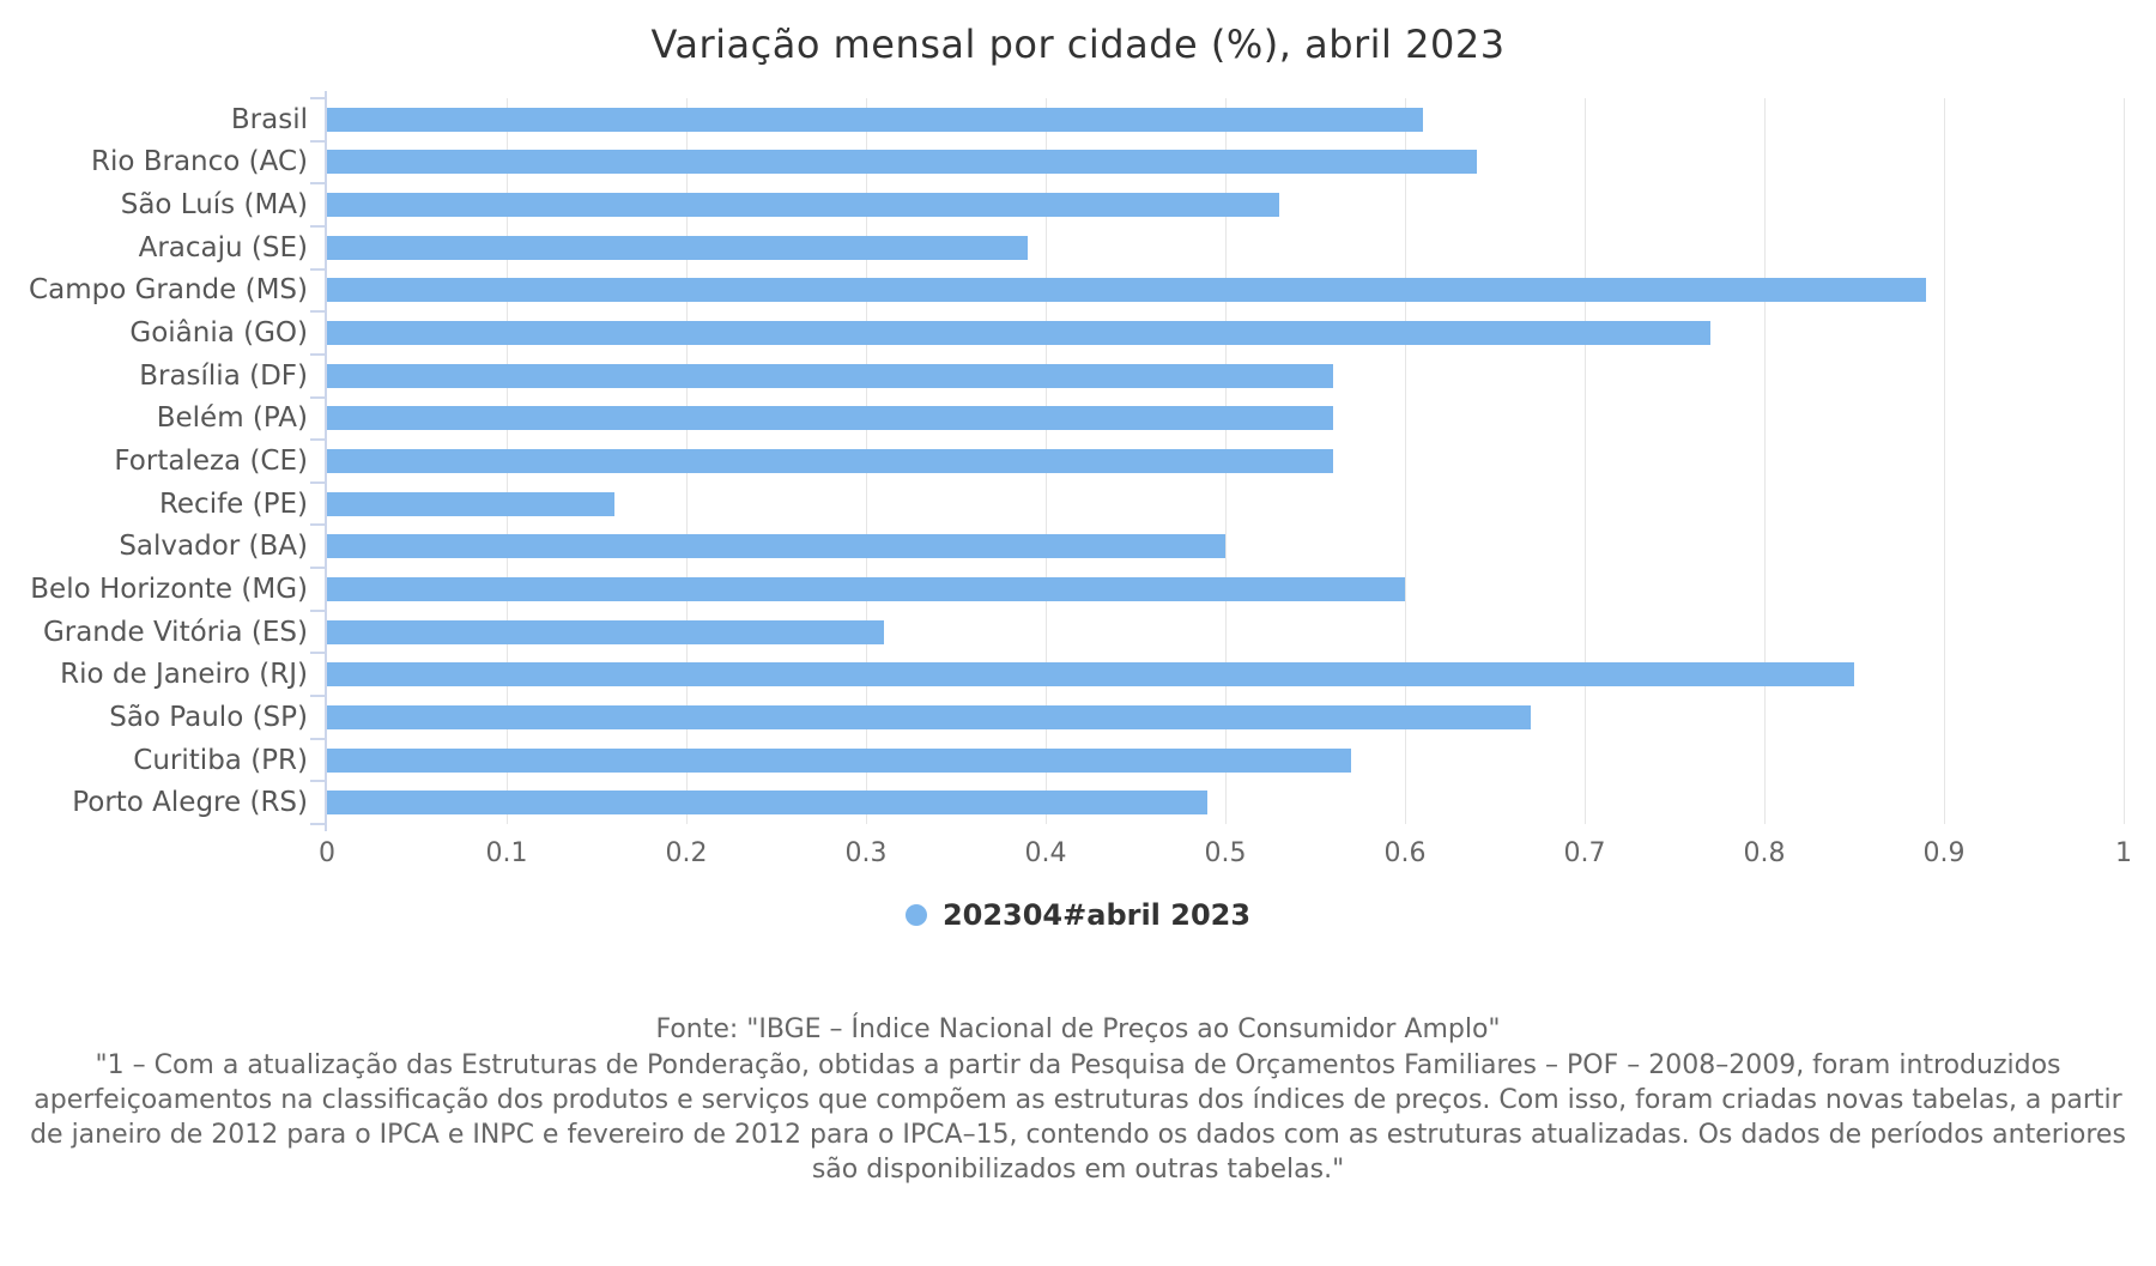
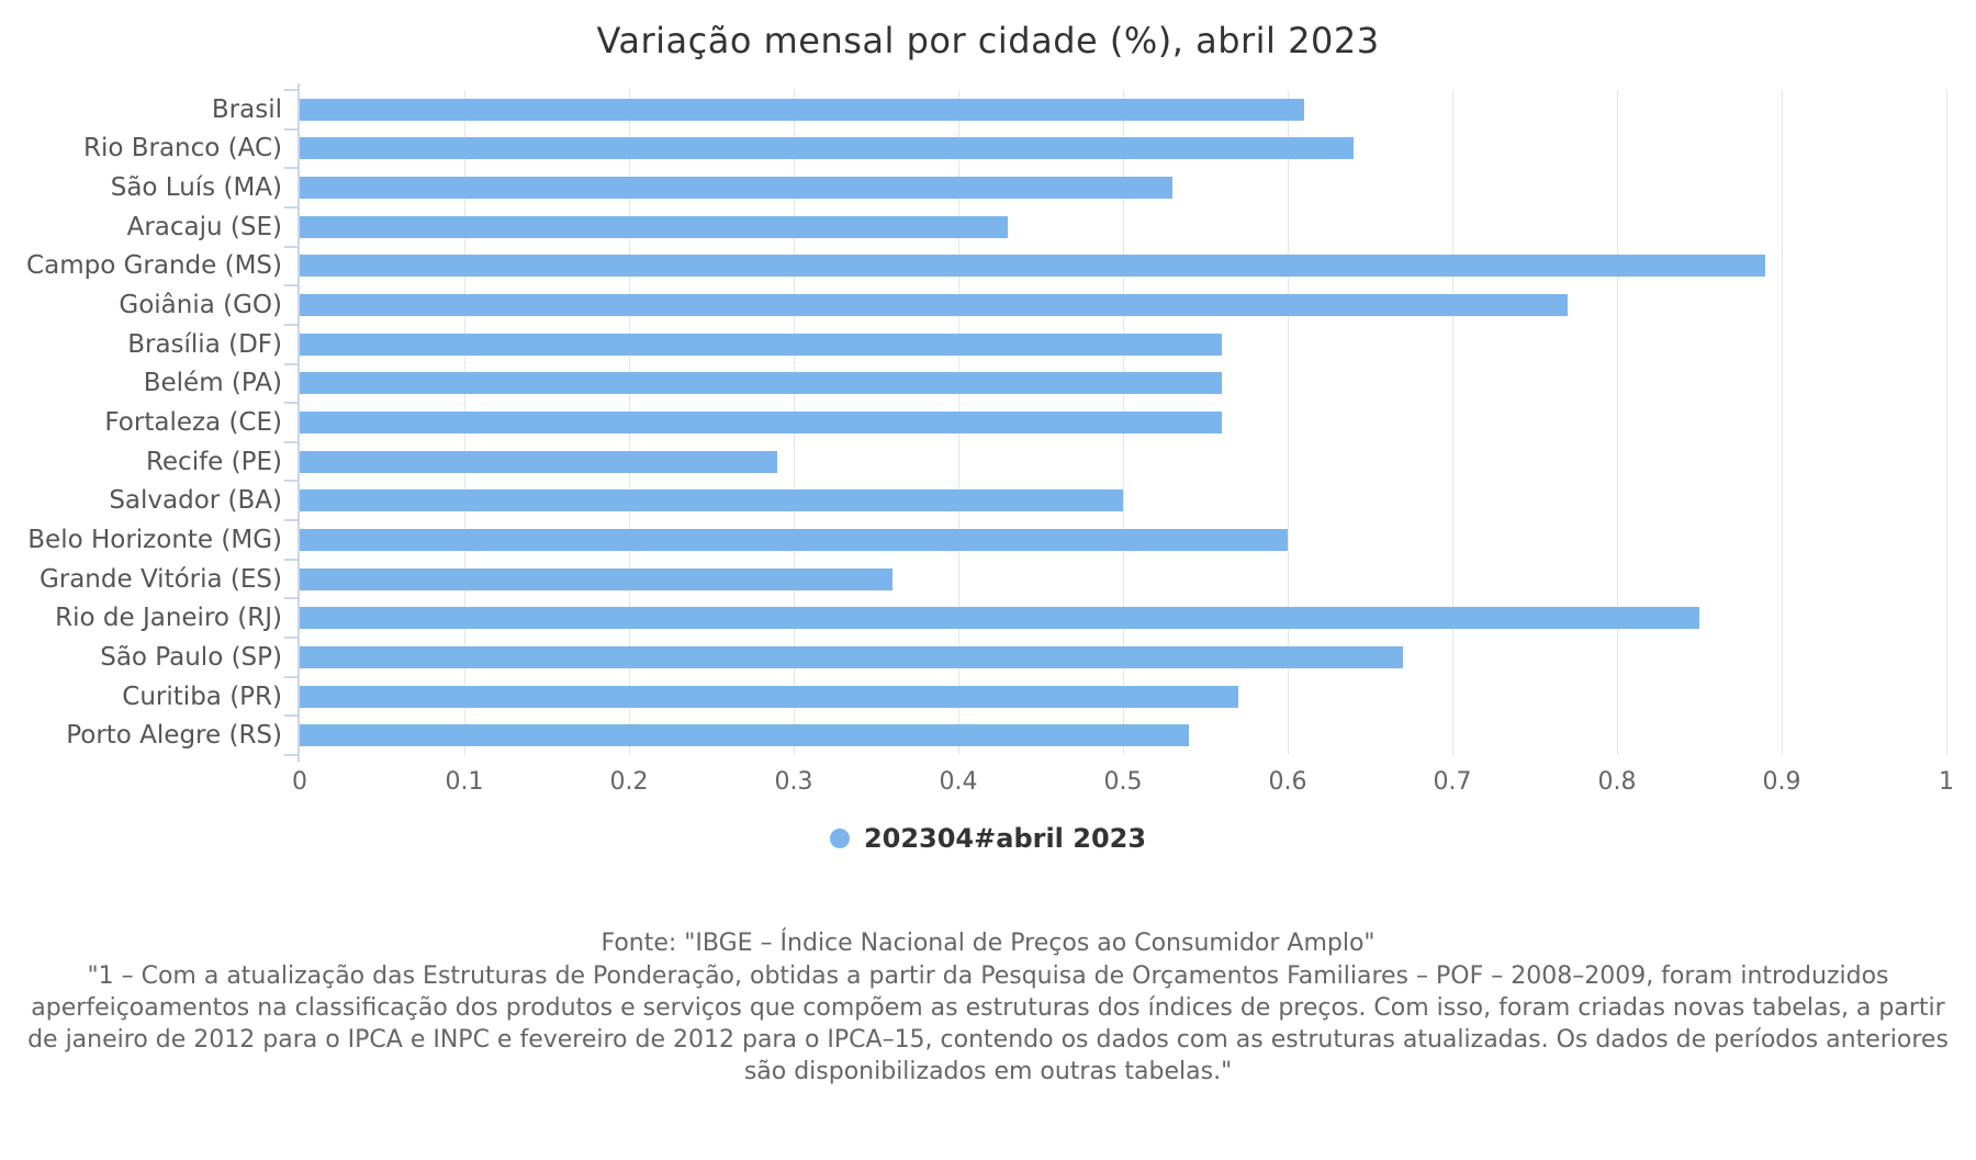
Aracaju (SE): 0.39 -> 0.43
Recife (PE): 0.16 -> 0.29
Grande Vitória (ES): 0.31 -> 0.36
Porto Alegre (RS): 0.49 -> 0.54
